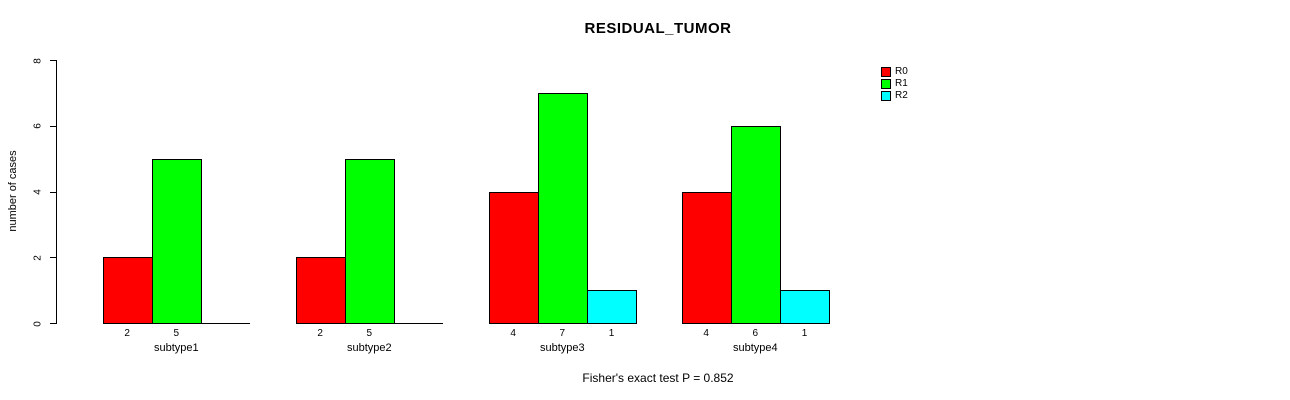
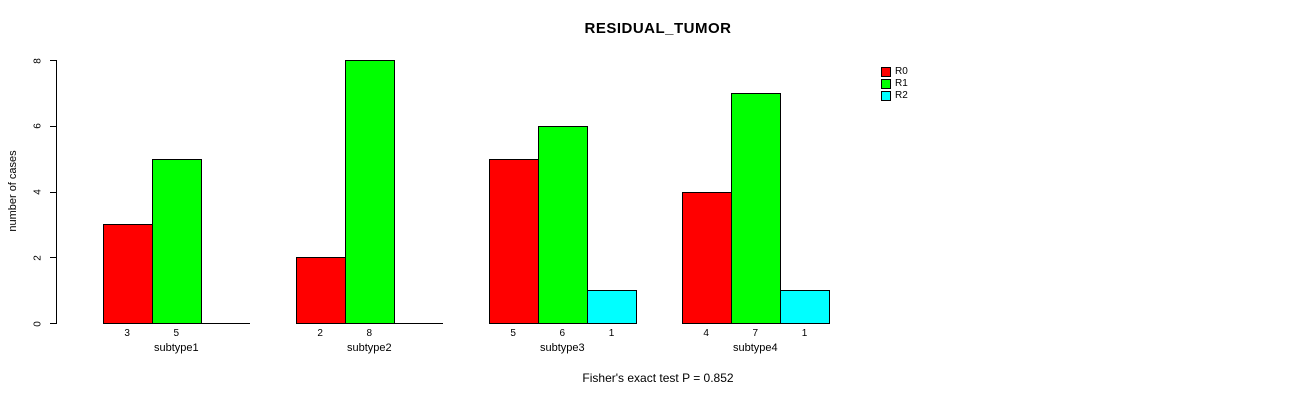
R0/subtype1: 2 -> 3
R1/subtype2: 5 -> 8
R0/subtype3: 4 -> 5
R1/subtype3: 7 -> 6
R1/subtype4: 6 -> 7
